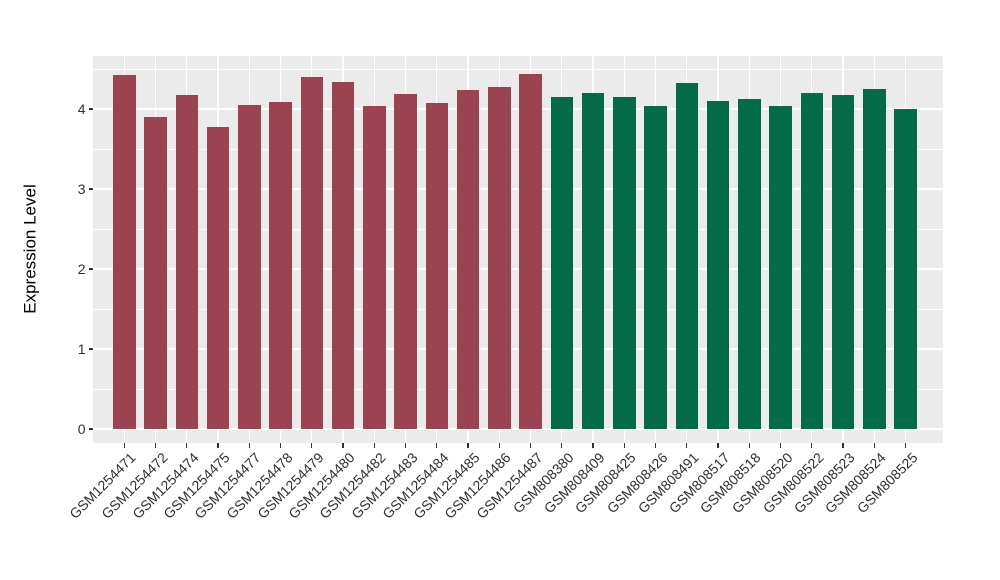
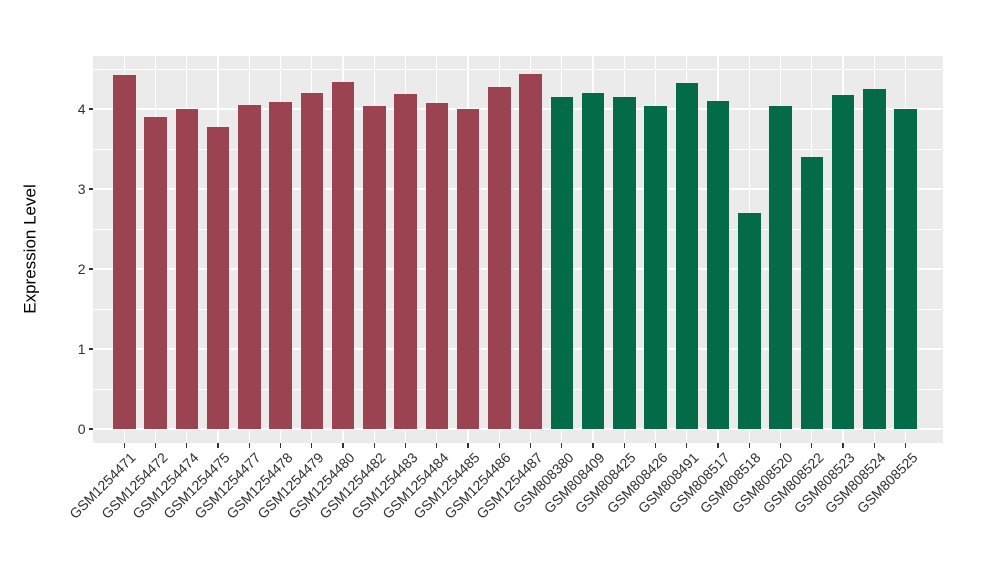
GSM1254474: 4.2 -> 4.0
GSM1254479: 4.4 -> 4.2
GSM1254485: 4.2 -> 4.0
GSM808518: 4.1 -> 2.7
GSM808522: 4.2 -> 3.4
